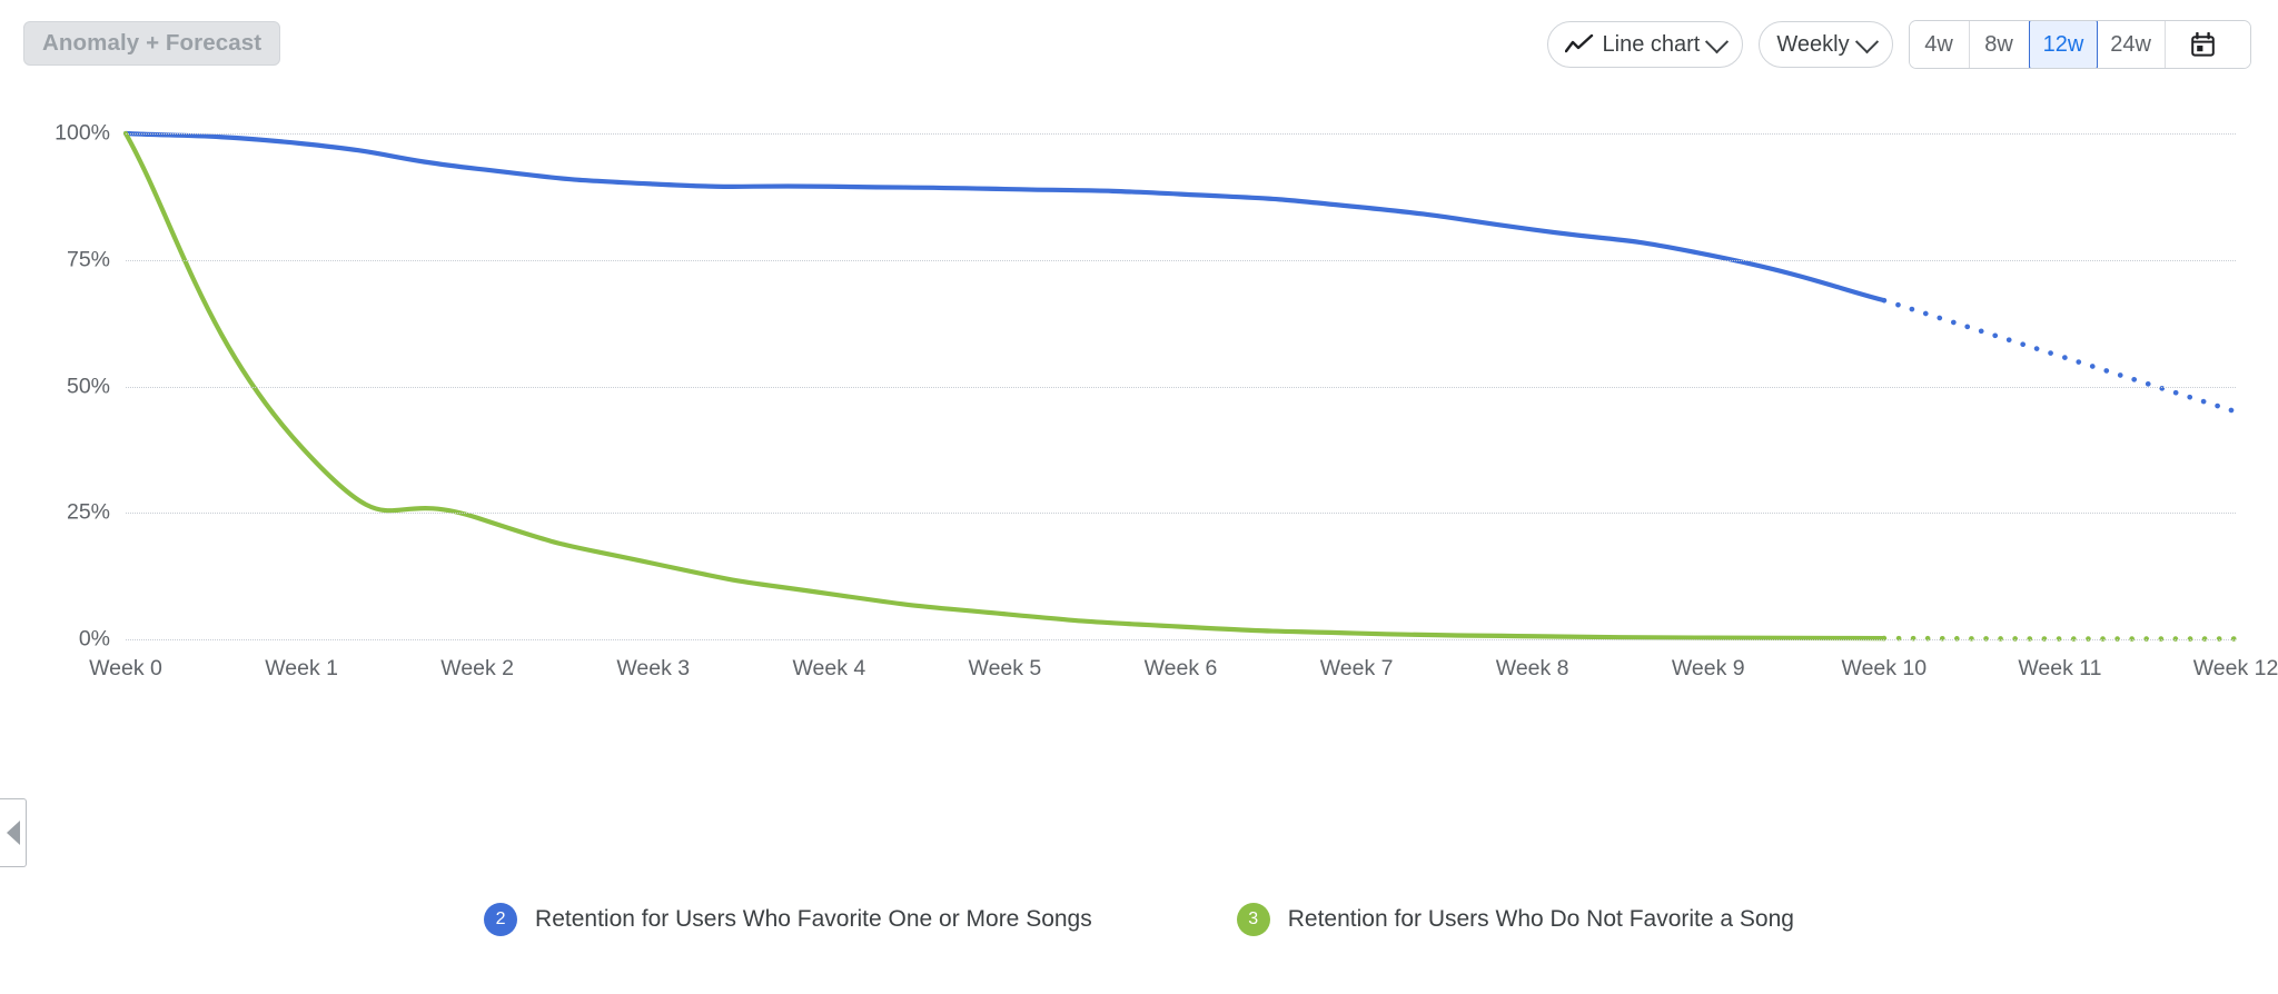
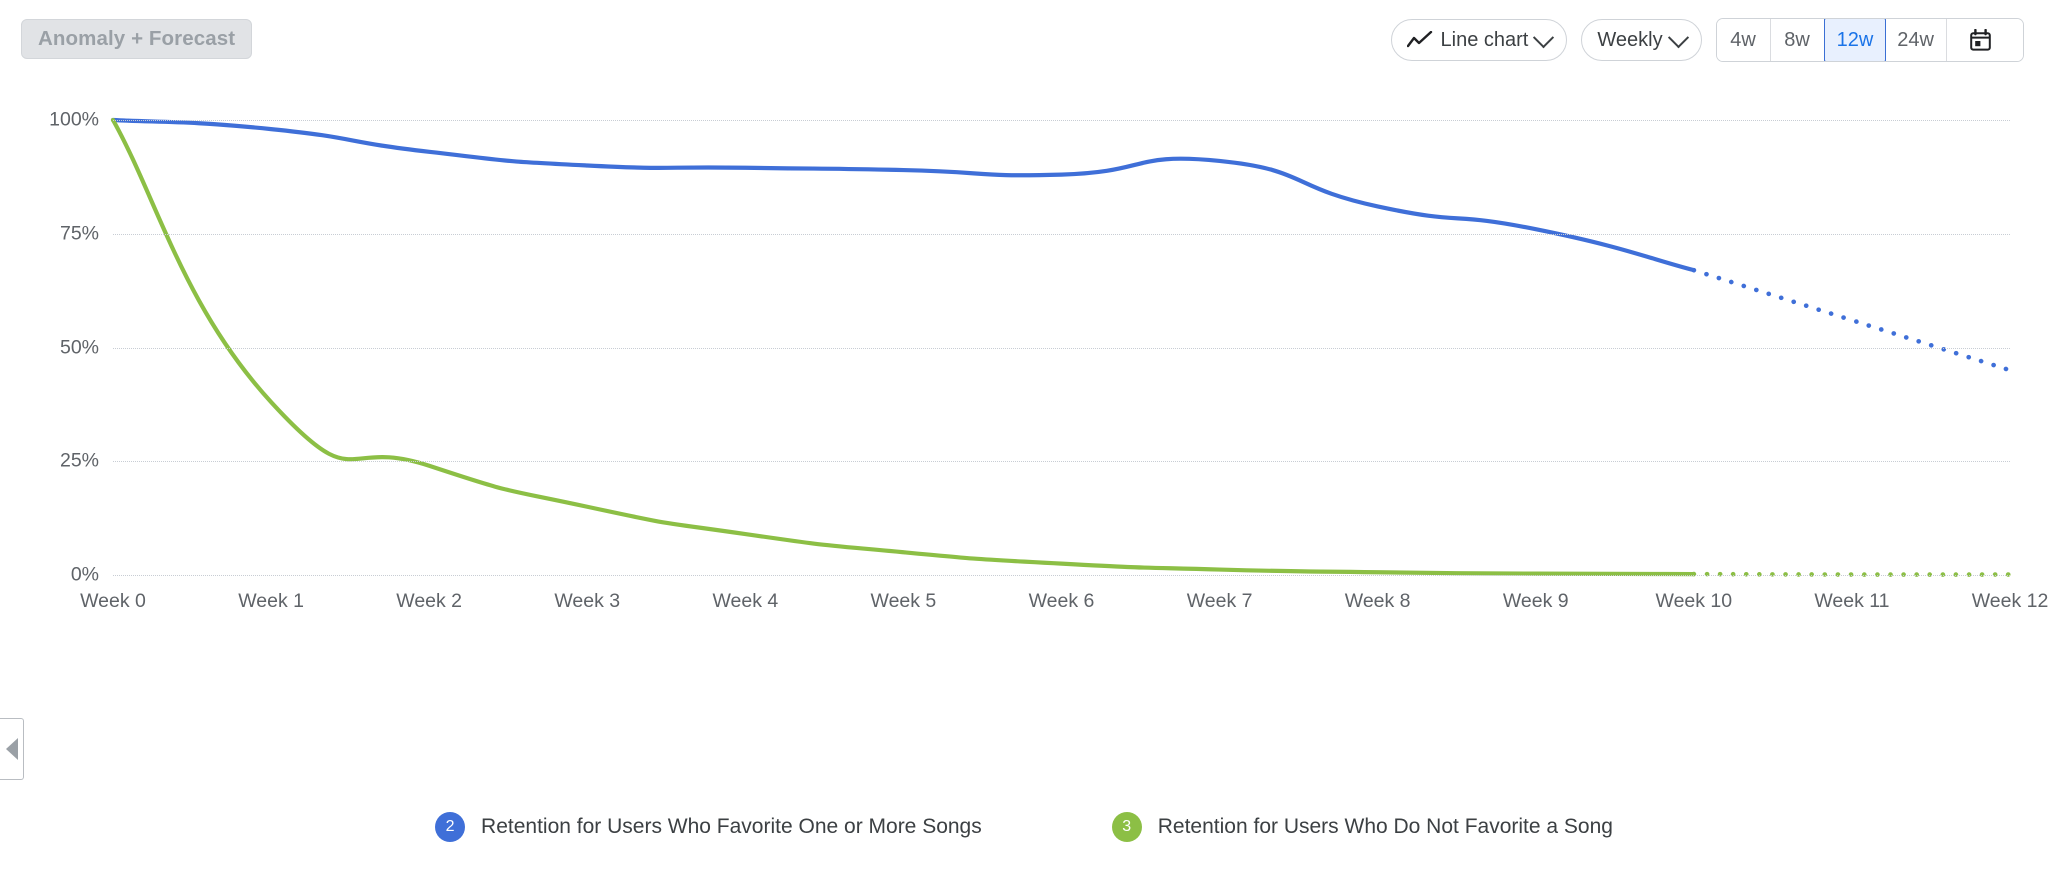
Retention for Users Who Favorite One or More Songs/Week 7: 86% -> 91%
